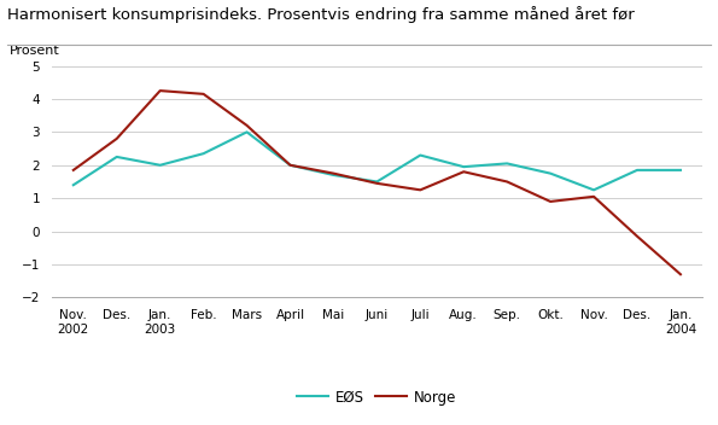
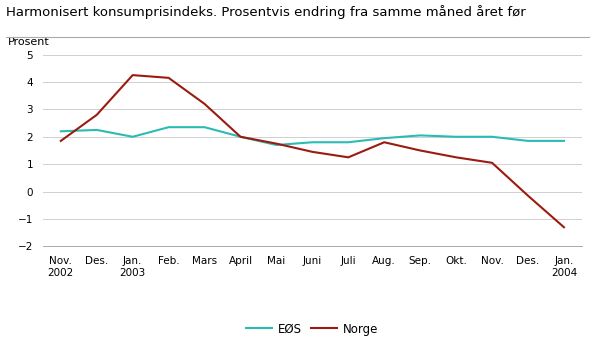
EØS/Nov. 2002: 1.40 -> 2.20
EØS/Mars: 3.00 -> 2.35
EØS/Juni: 1.50 -> 1.80
EØS/Juli: 2.30 -> 1.80
EØS/Okt.: 1.75 -> 2.00
Norge/Okt.: 0.90 -> 1.25
EØS/Nov.: 1.25 -> 2.00
